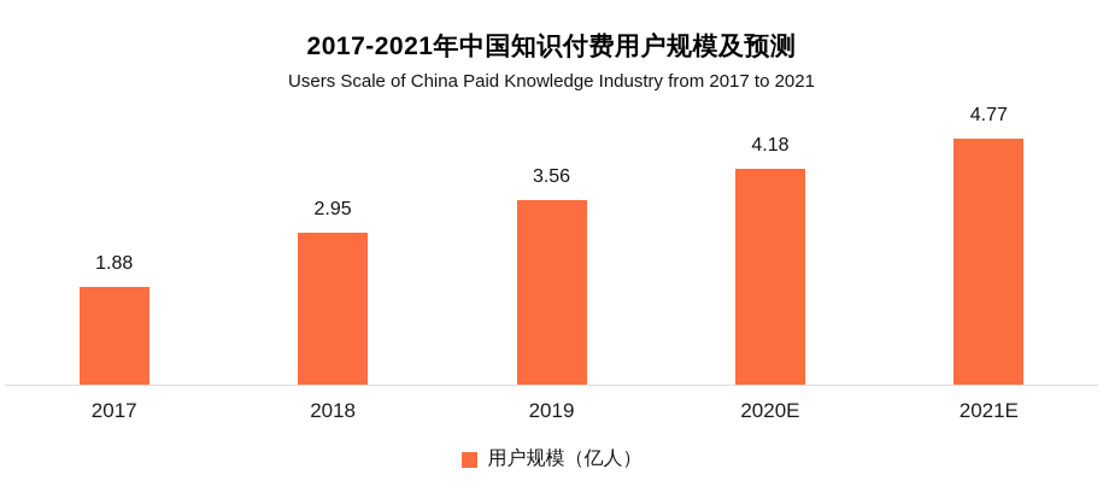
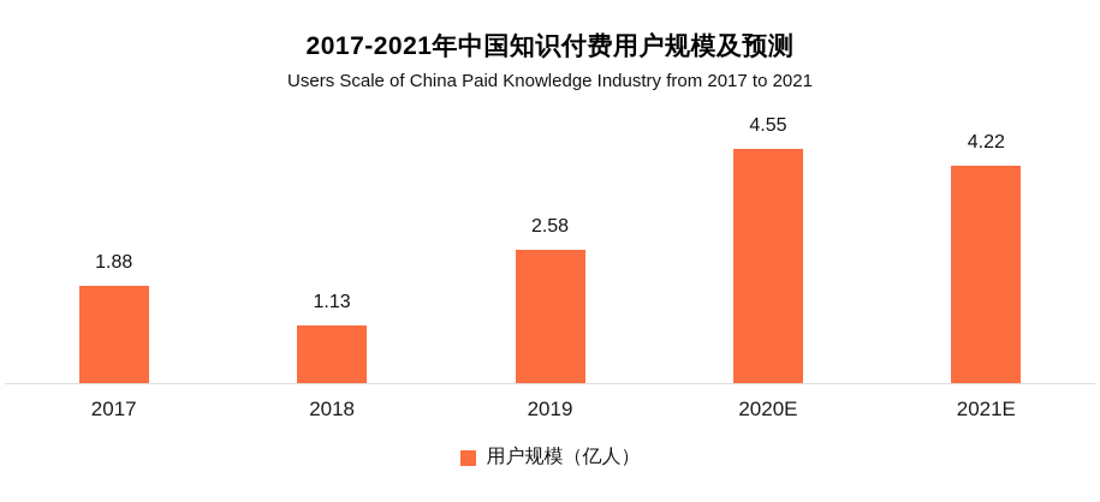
2018: 2.95 -> 1.13
2019: 3.56 -> 2.58
2020E: 4.18 -> 4.55
2021E: 4.77 -> 4.22
